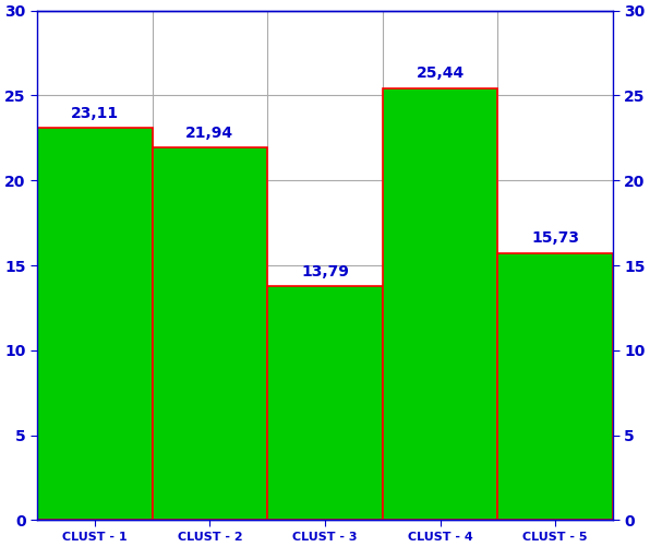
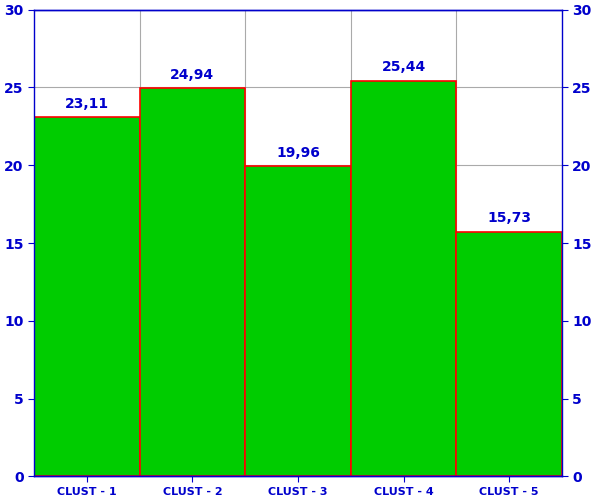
CLUST - 2: 21,94 -> 24,94
CLUST - 3: 13,79 -> 19,96
